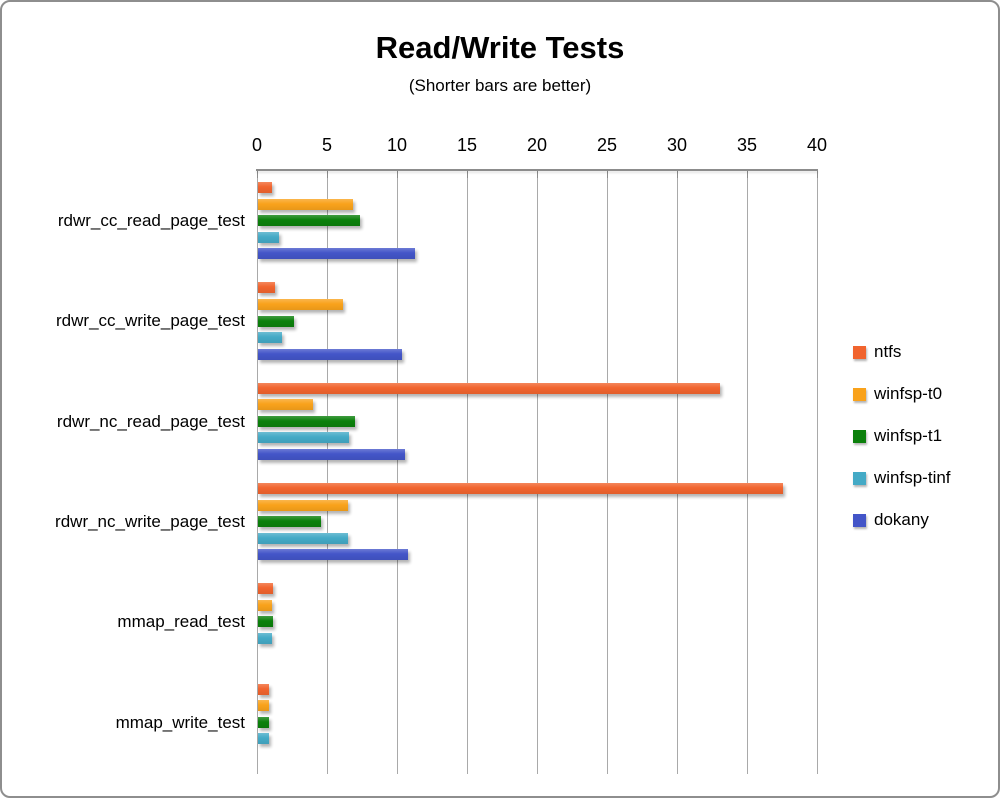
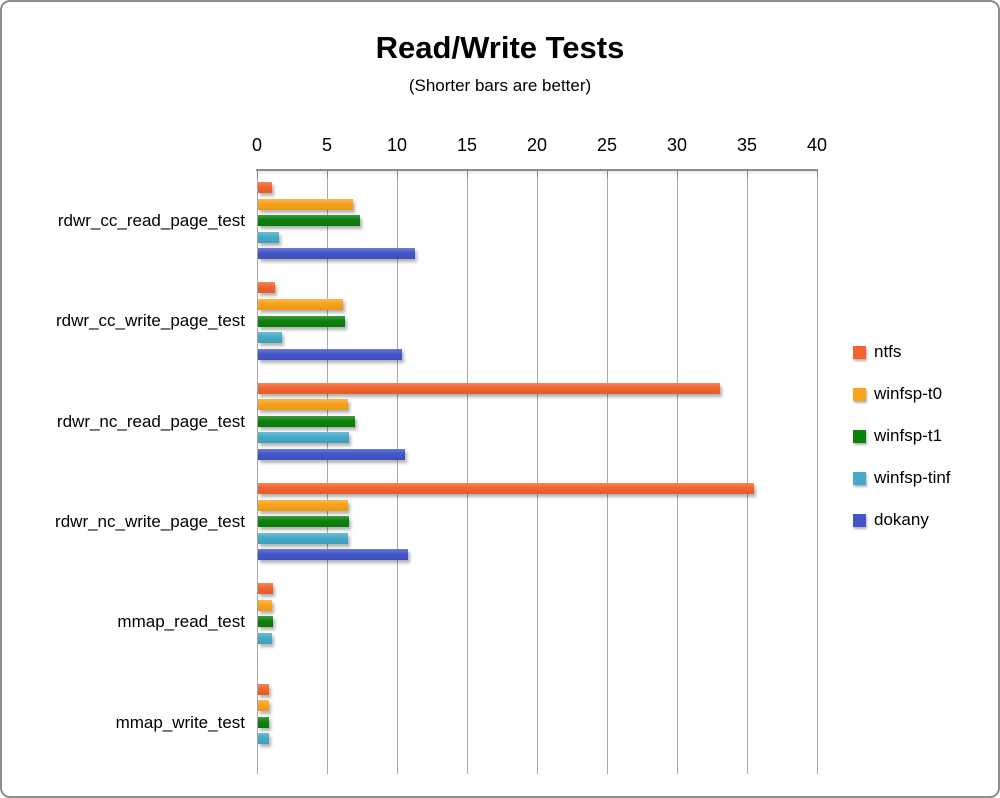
winfsp-t1/rdwr_cc_write_page_test: 2.6 -> 6.2
winfsp-t0/rdwr_nc_read_page_test: 3.9 -> 6.4
ntfs/rdwr_nc_write_page_test: 37.5 -> 35.4
winfsp-t1/rdwr_nc_write_page_test: 4.5 -> 6.5
